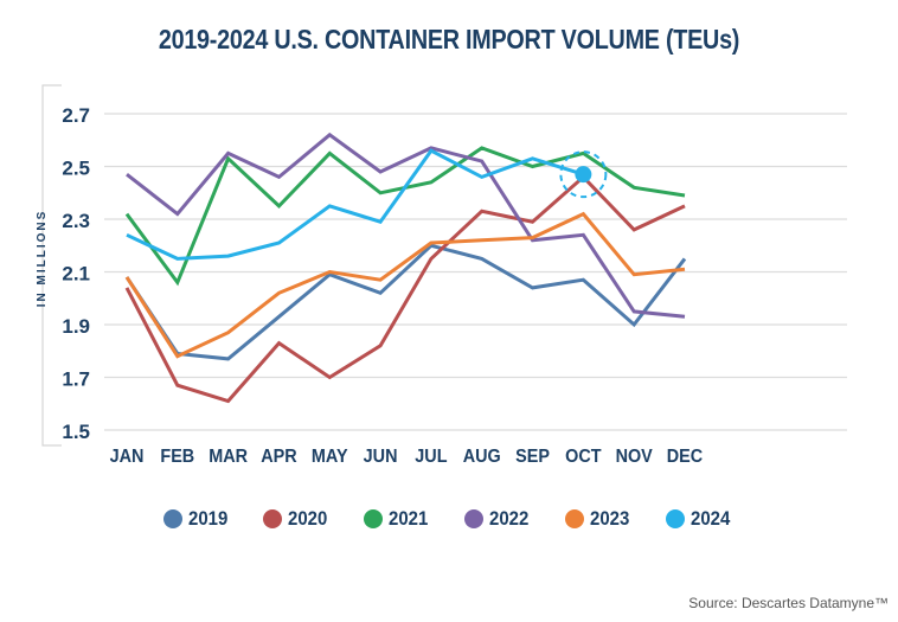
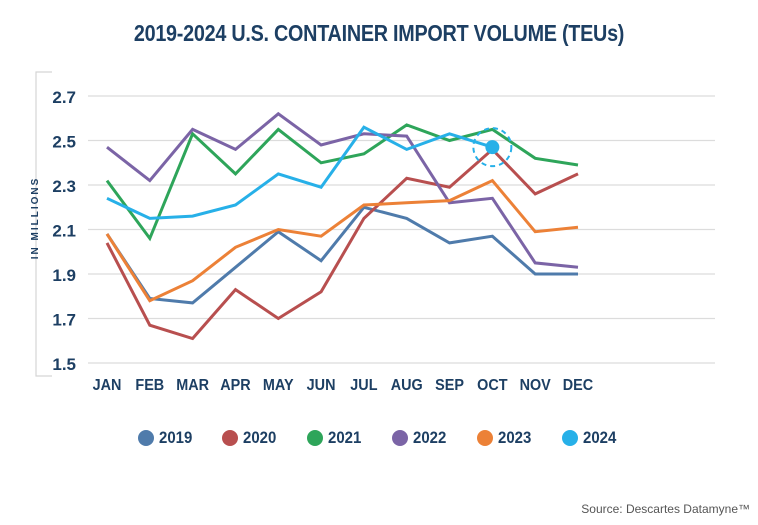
2019/JUN: 2.02 -> 1.96
2022/JUL: 2.57 -> 2.53
2019/DEC: 2.15 -> 1.90
